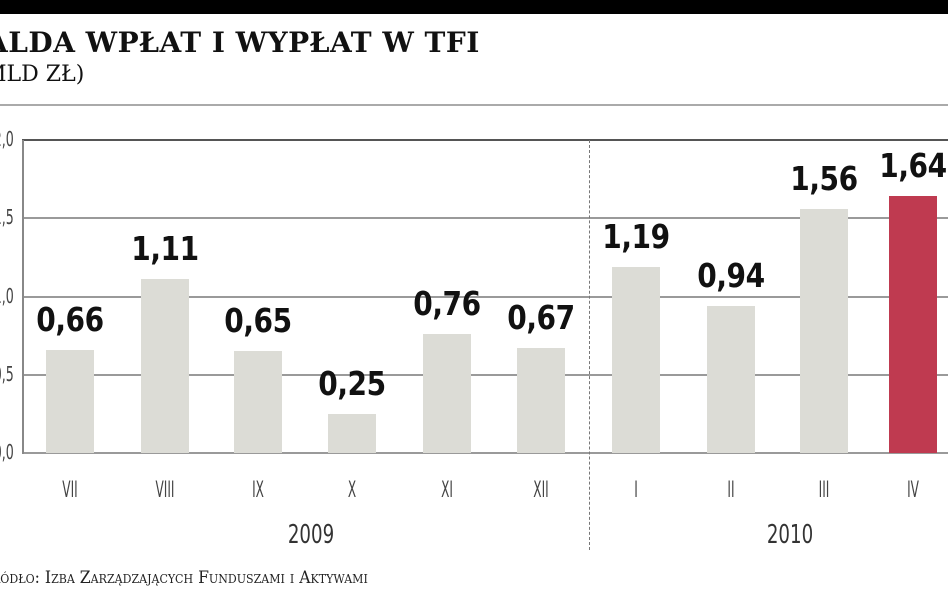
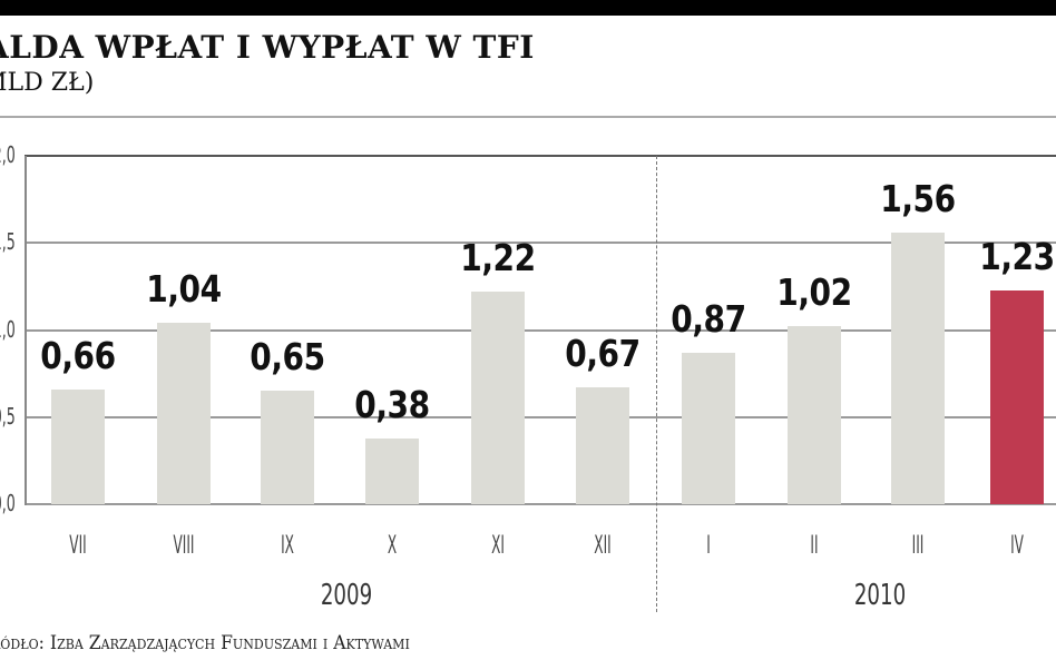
VIII: 1,11 -> 1,04
X: 0,25 -> 0,38
XI: 0,76 -> 1,22
I: 1,19 -> 0,87
II: 0,94 -> 1,02
IV: 1,64 -> 1,23
